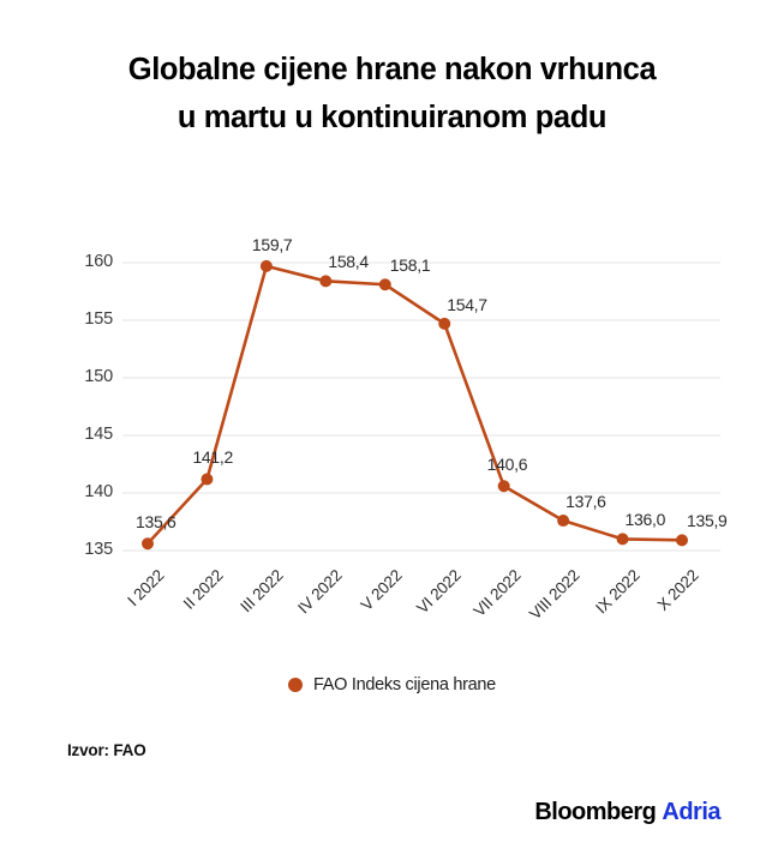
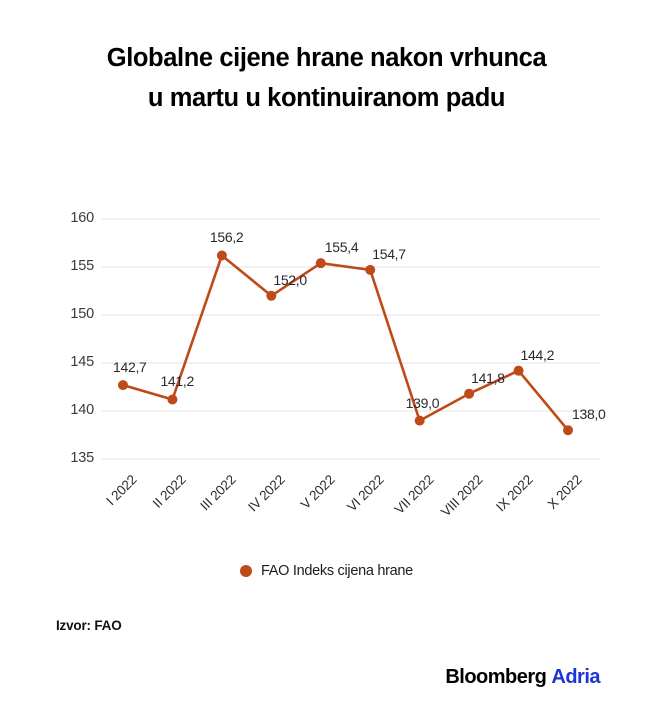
I 2022: 135,6 -> 142,7
III 2022: 159,7 -> 156,2
IV 2022: 158,4 -> 152,0
V 2022: 158,1 -> 155,4
VII 2022: 140,6 -> 139,0
VIII 2022: 137,6 -> 141,8
IX 2022: 136,0 -> 144,2
X 2022: 135,9 -> 138,0
